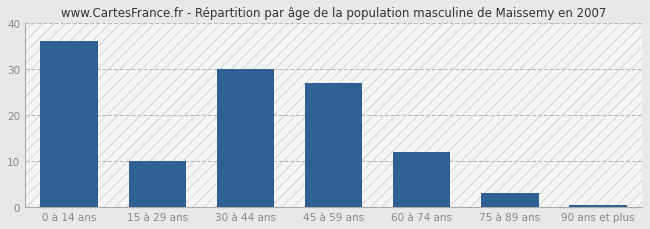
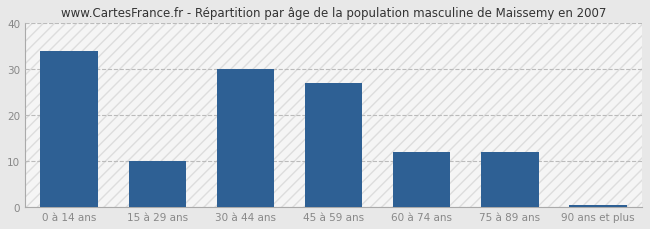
0 à 14 ans: 36.0 -> 34.0
75 à 89 ans: 3.0 -> 12.0
